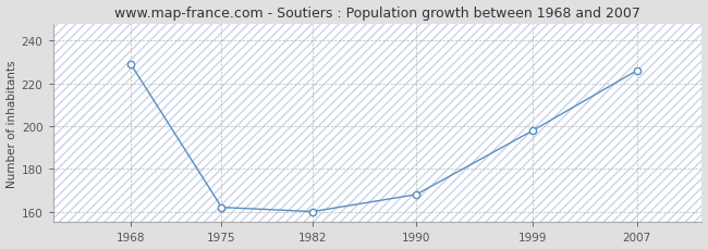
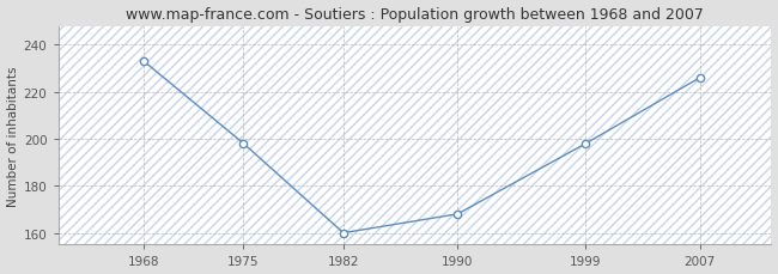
1968: 229 -> 233
1975: 162 -> 198
